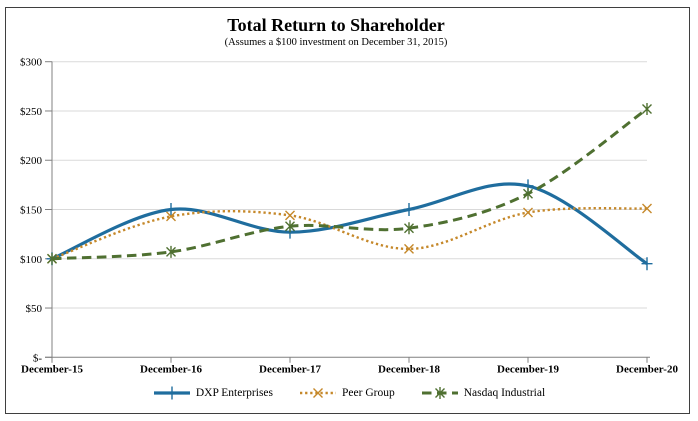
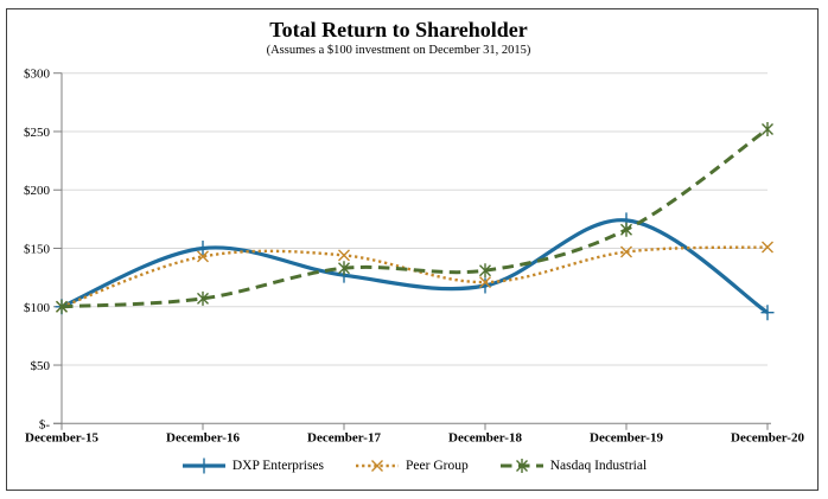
DXP Enterprises/December-18: $150 -> $120
Peer Group/December-18: $110 -> $120
